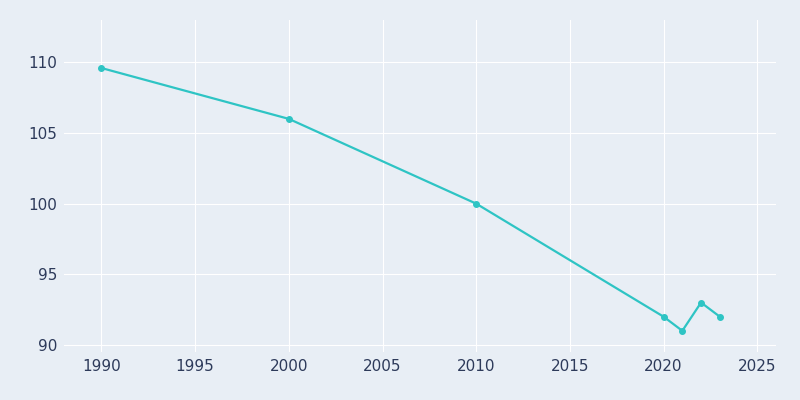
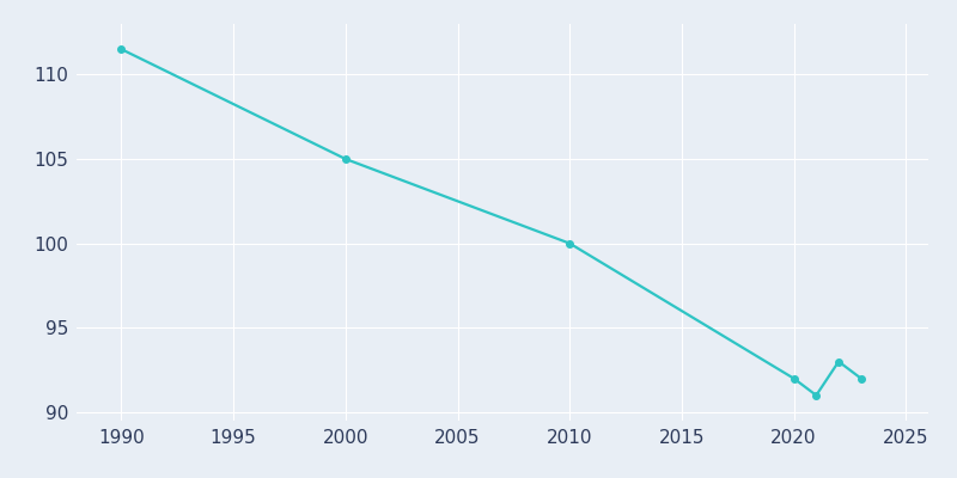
1990: 109.6 -> 111.5
2000: 106.0 -> 105.0
